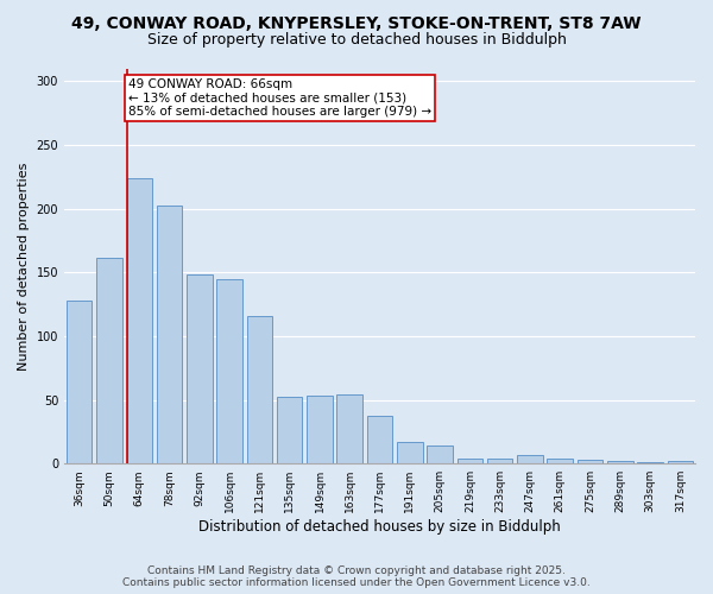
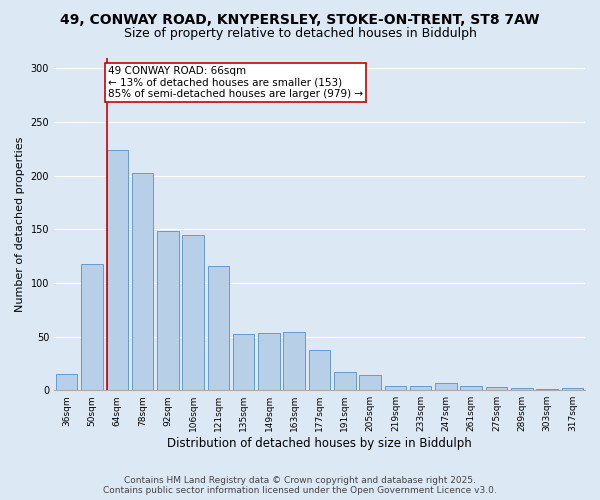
36sqm: 128 -> 15
50sqm: 161 -> 118
